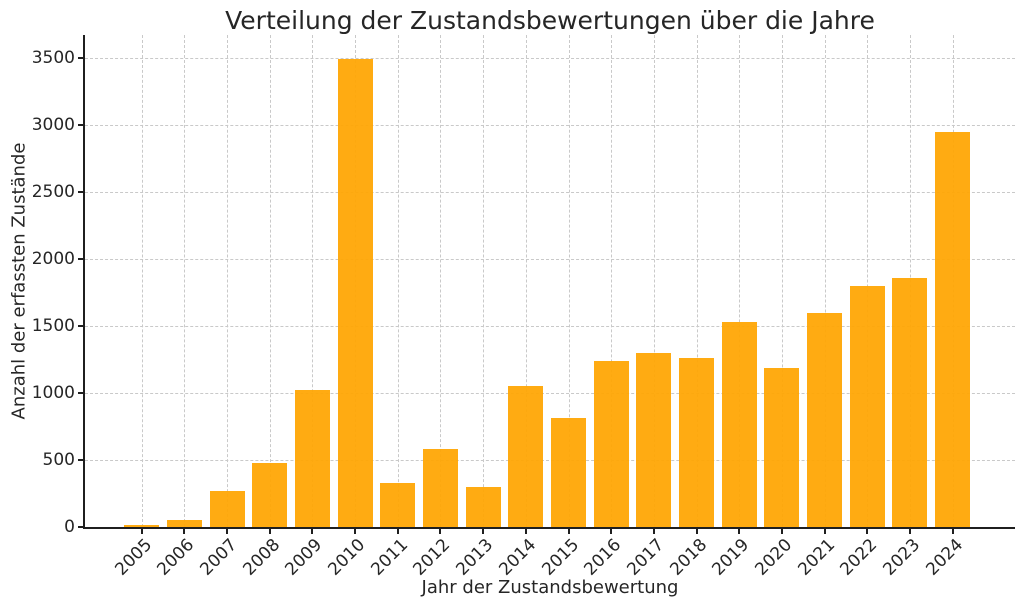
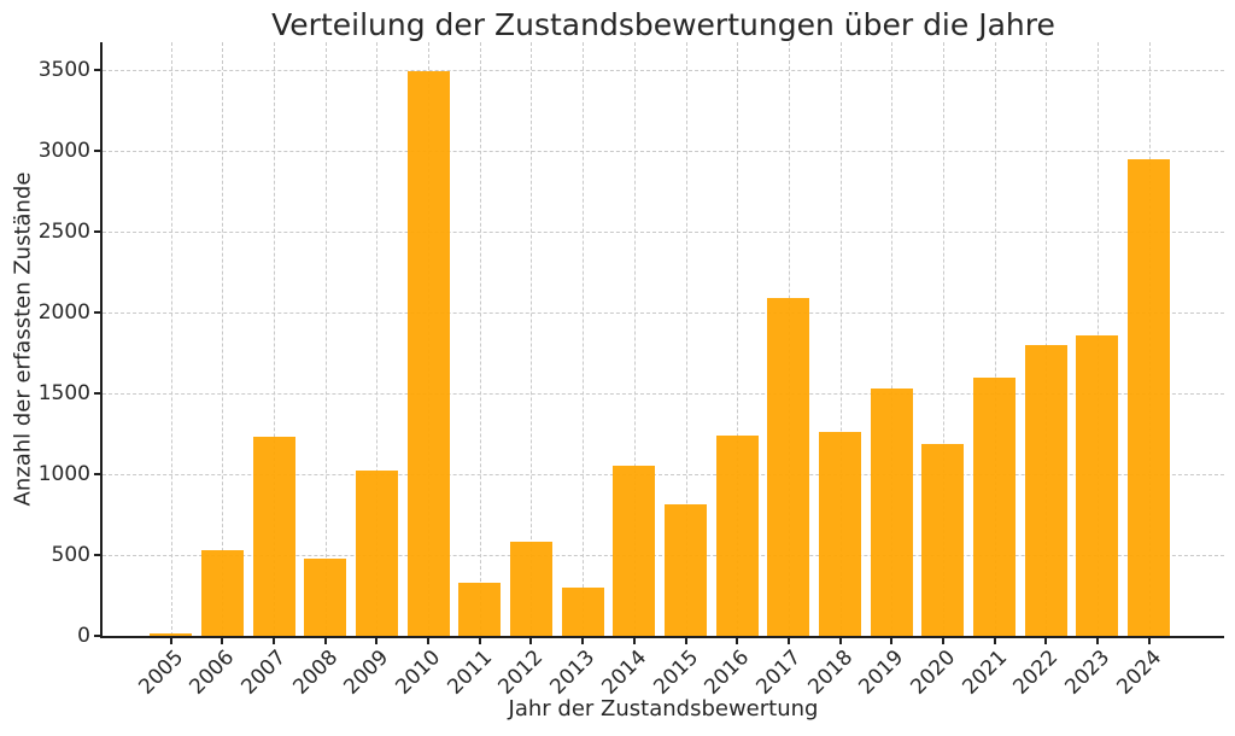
2006: 50 -> 530
2007: 270 -> 1230
2017: 1300 -> 2090
